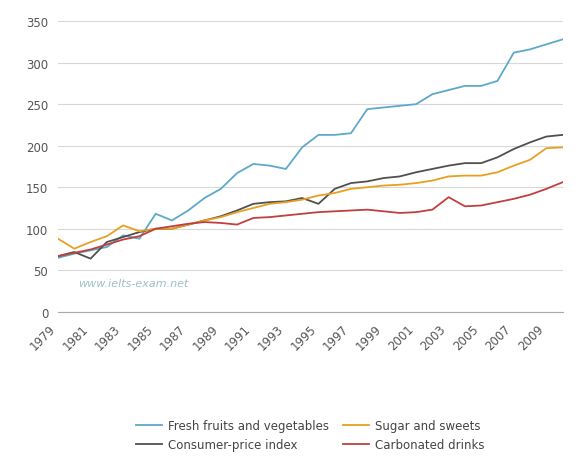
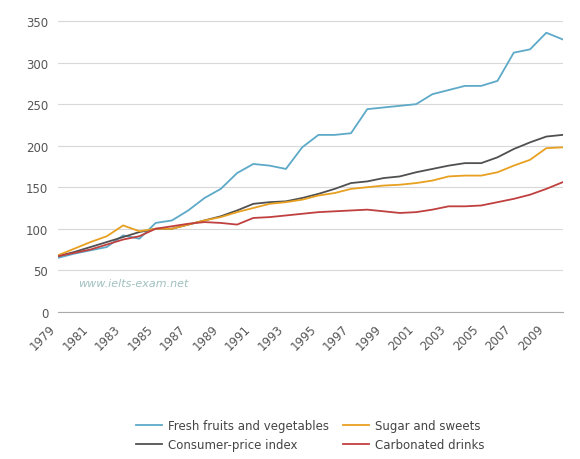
Sugar and sweets/1979: 88 -> 68
Consumer-price index/1981: 64 -> 78
Fresh fruits and vegetables/1985: 118 -> 107
Consumer-price index/1995: 130 -> 142
Carbonated drinks/2003: 138 -> 127
Fresh fruits and vegetables/2009: 322 -> 336
